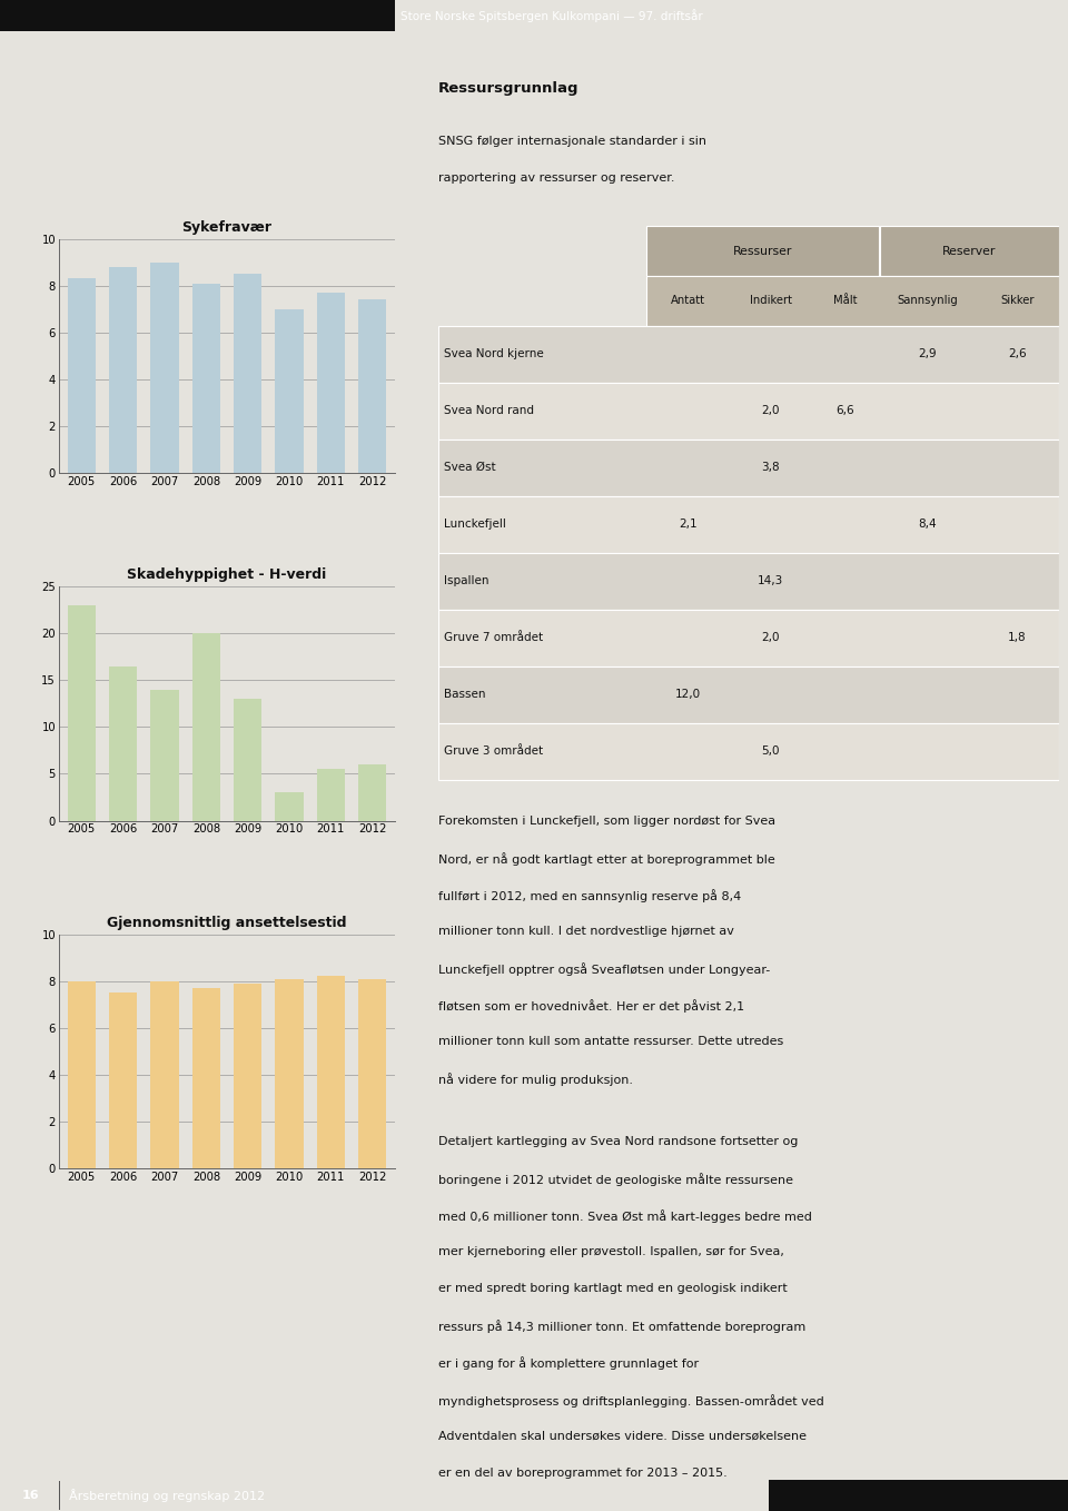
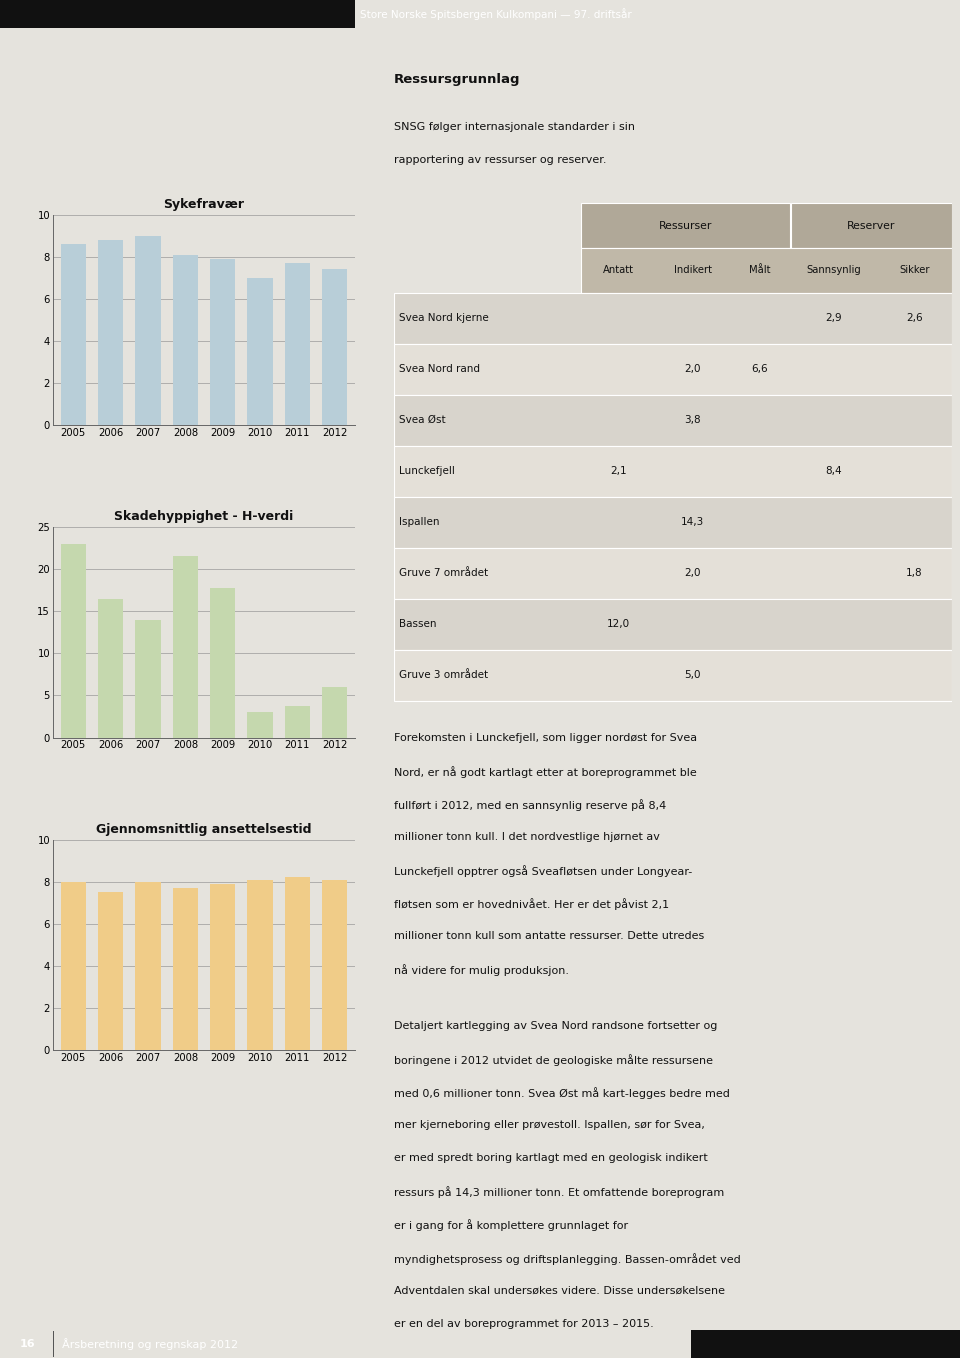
Sykefravær/2005: 8.3 -> 8.6
Sykefravær/2009: 8.5 -> 7.9
Skadehyppighet - H-verdi/2008: 20.0 -> 21.6
Skadehyppighet - H-verdi/2009: 13.0 -> 17.8
Skadehyppighet - H-verdi/2011: 5.5 -> 3.8
